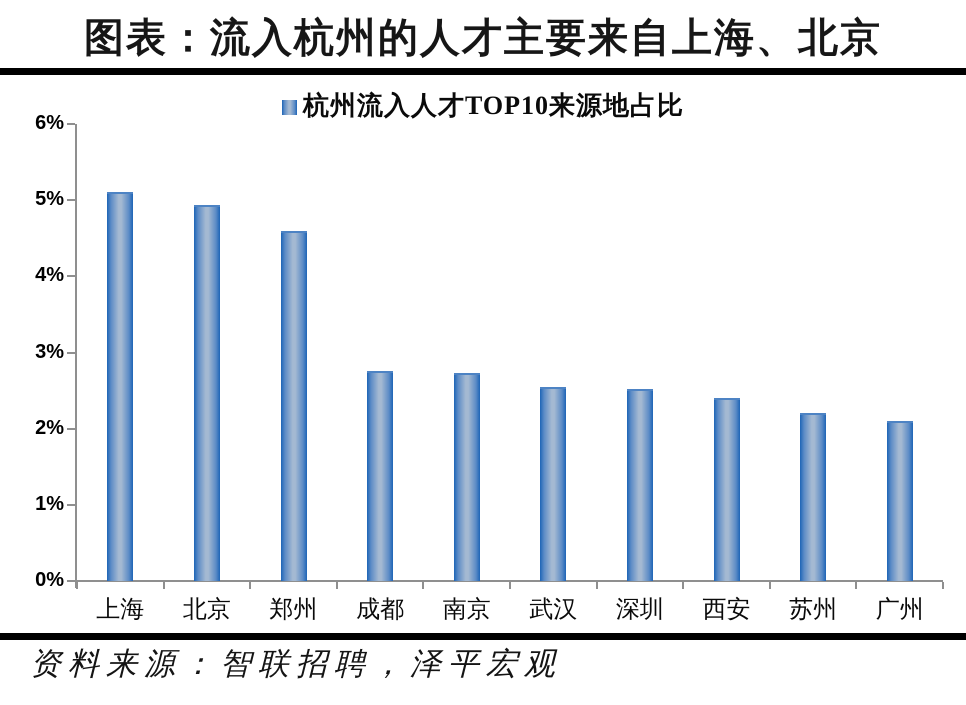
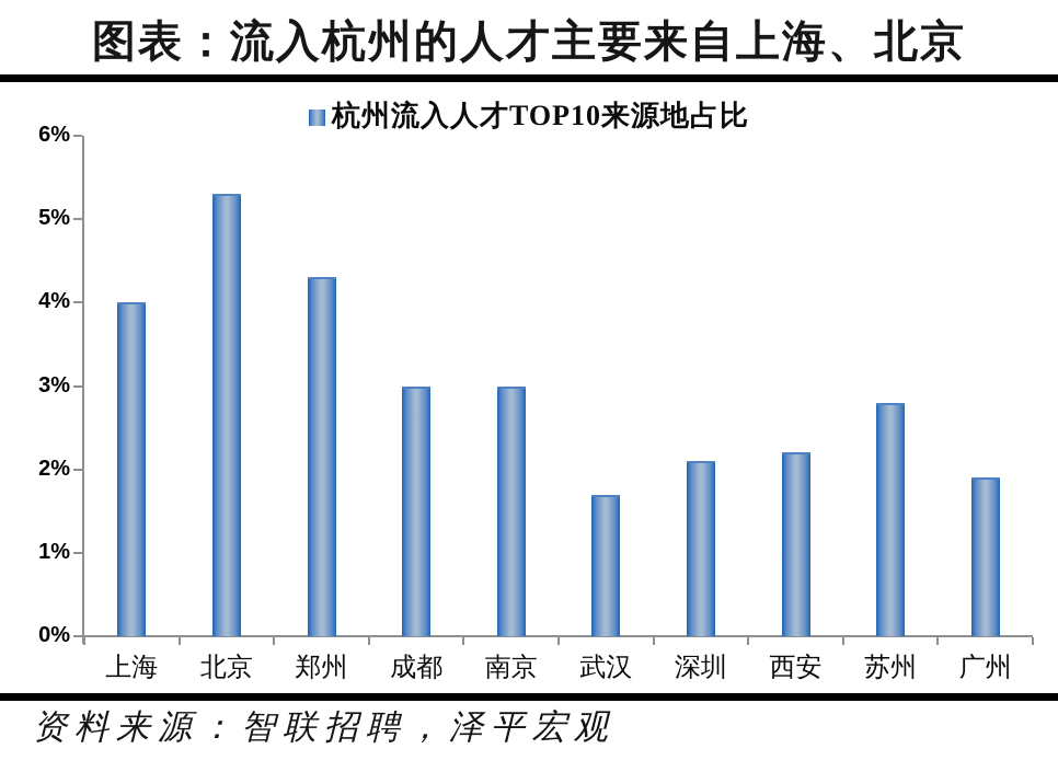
上海: 5.1% -> 4.0%
北京: 4.9% -> 5.3%
郑州: 4.6% -> 4.3%
成都: 2.8% -> 3.0%
南京: 2.7% -> 3.0%
武汉: 2.5% -> 1.7%
深圳: 2.5% -> 2.1%
西安: 2.4% -> 2.2%
苏州: 2.2% -> 2.8%
广州: 2.1% -> 1.9%
